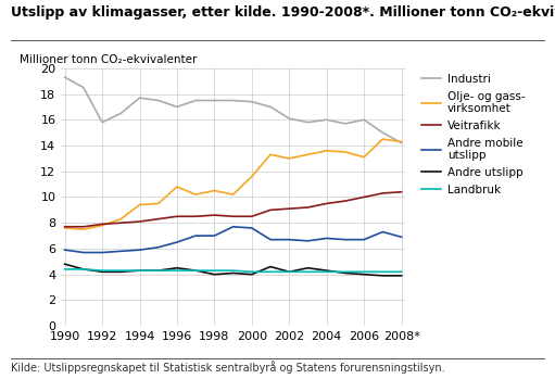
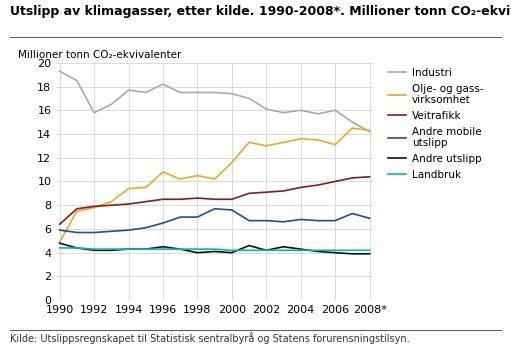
Olje- og gass- virksomhet/1990: 7.6 -> 4.9
Veitrafikk/1990: 7.7 -> 6.4
Industri/1996: 17.0 -> 18.2
